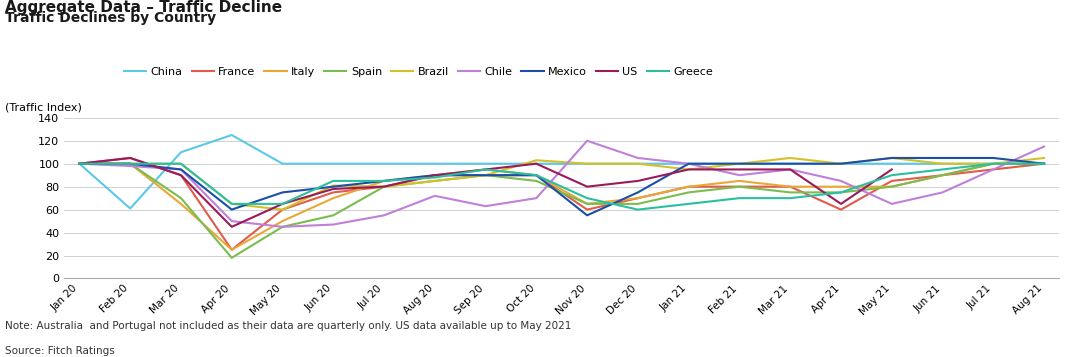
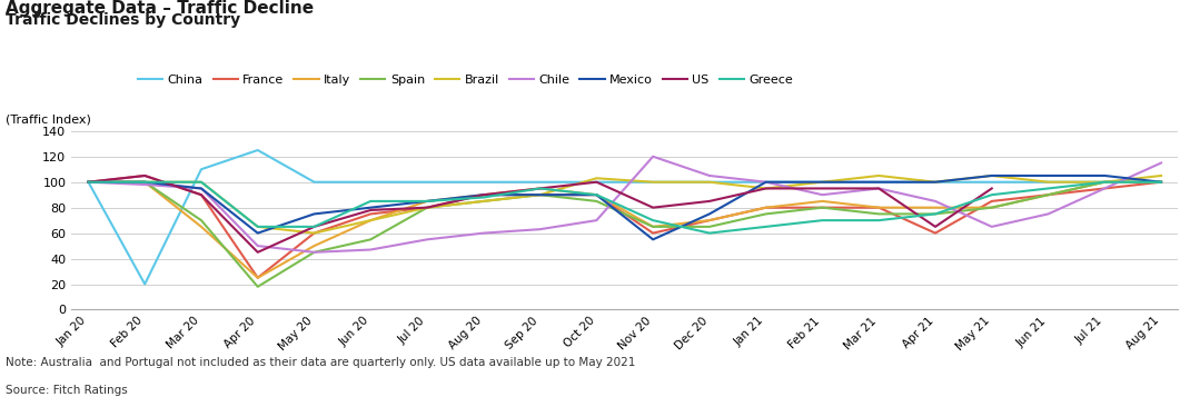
China/Feb 20: 61 -> 20
Brazil/Jun 20: 81 -> 70
Chile/Aug 20: 72 -> 60
